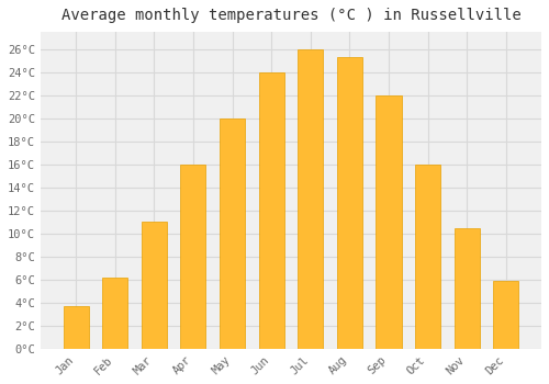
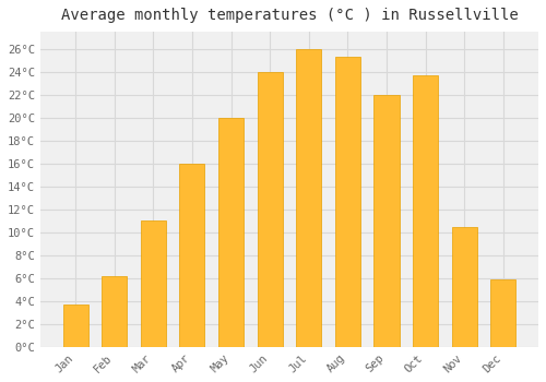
Oct: 16.0°C -> 23.7°C
